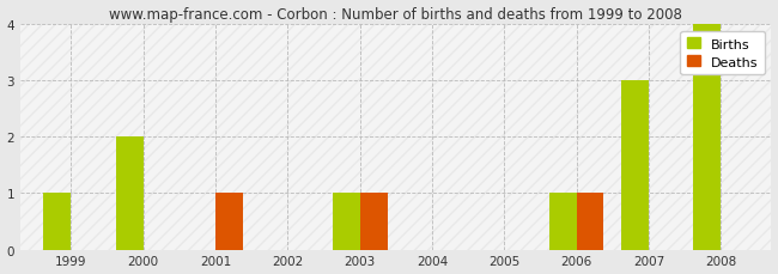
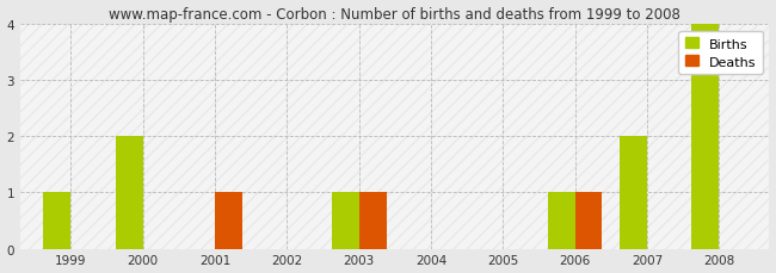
Births/2007: 3 -> 2
